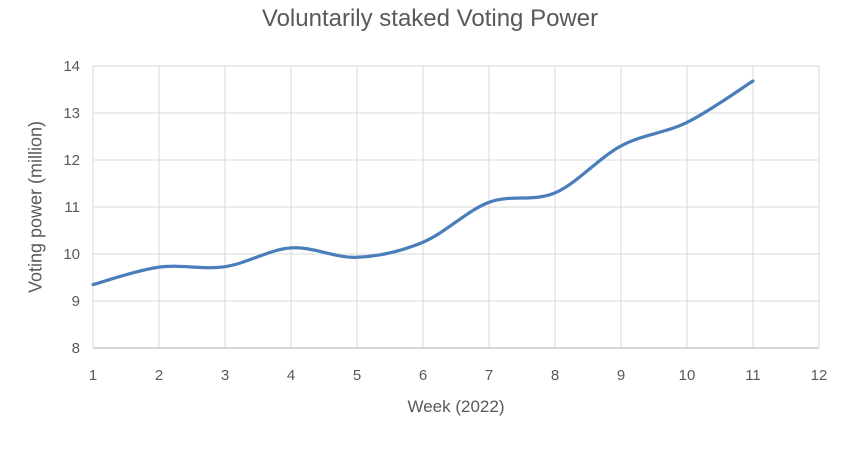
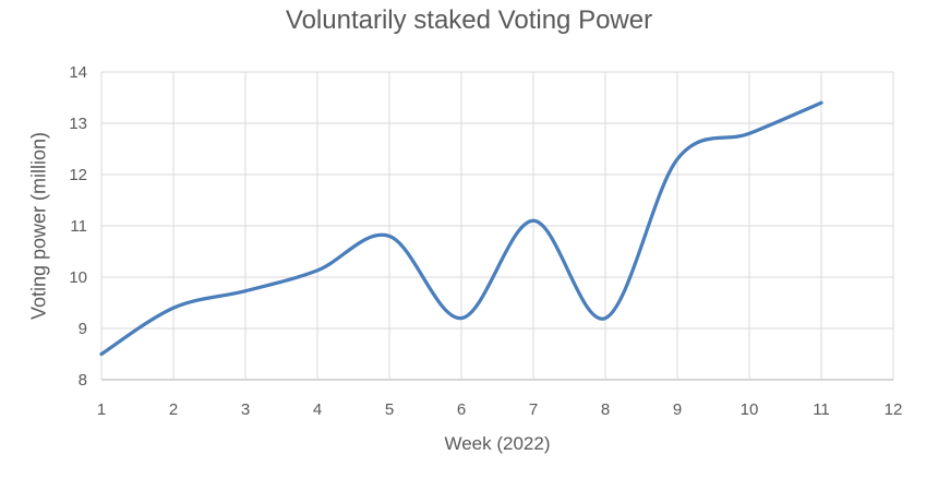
1: 9.3 -> 8.5
2: 9.7 -> 9.4
5: 9.9 -> 10.8
6: 10.2 -> 9.2
8: 11.3 -> 9.2
11: 13.7 -> 13.4
